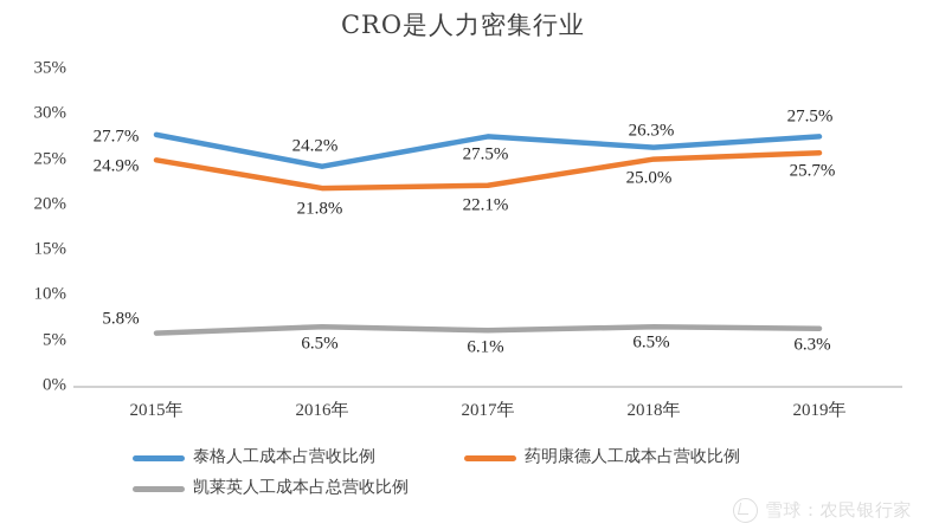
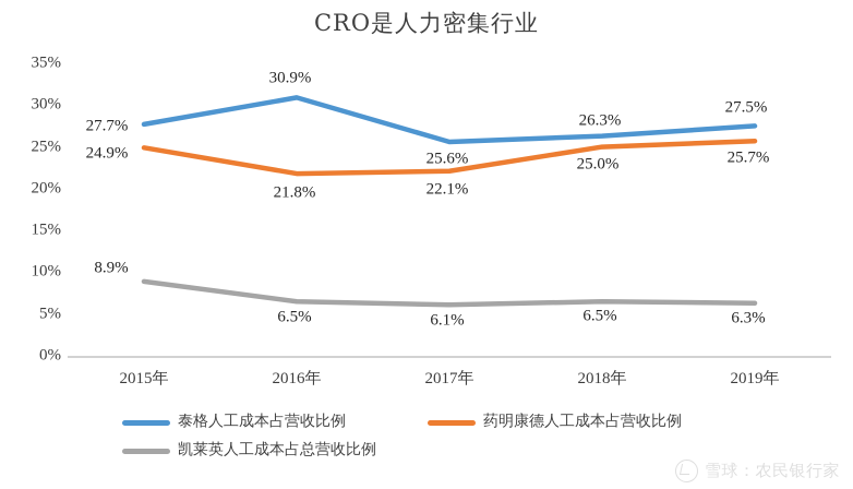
凯莱英人工成本占总营收比例/2015年: 5.8% -> 8.9%
泰格人工成本占营收比例/2016年: 24.2% -> 30.9%
泰格人工成本占营收比例/2017年: 27.5% -> 25.6%
